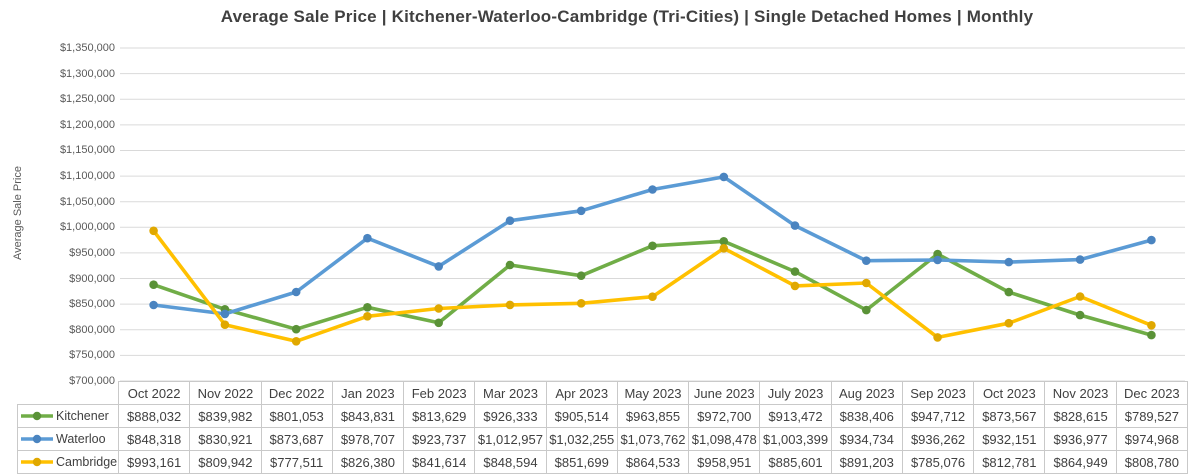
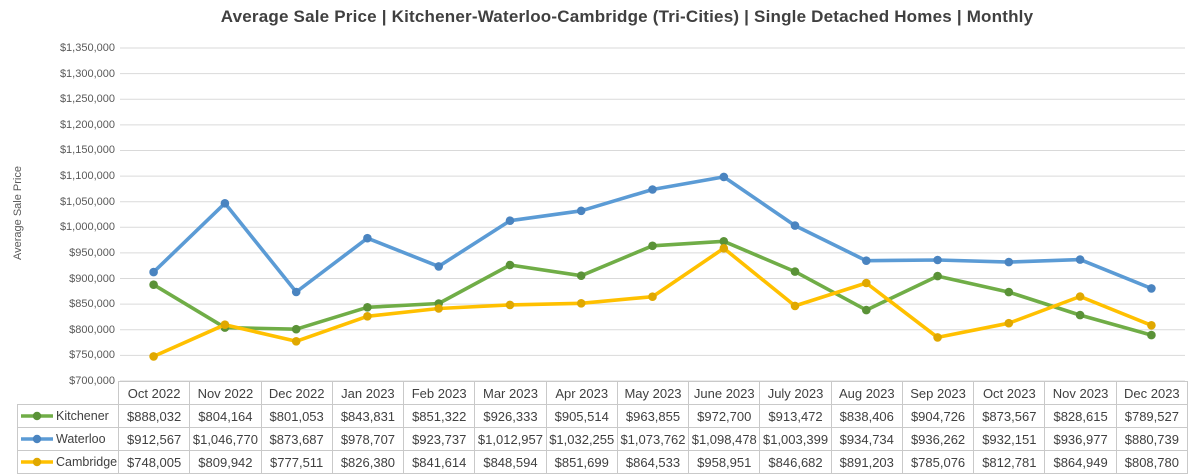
Waterloo/Oct 2022: $848,318 -> $912,567
Cambridge/Oct 2022: $993,161 -> $748,005
Kitchener/Nov 2022: $839,982 -> $804,164
Waterloo/Nov 2022: $830,921 -> $1,046,770
Kitchener/Feb 2023: $813,629 -> $851,322
Cambridge/July 2023: $885,601 -> $846,682
Kitchener/Sep 2023: $947,712 -> $904,726
Waterloo/Dec 2023: $974,968 -> $880,739
